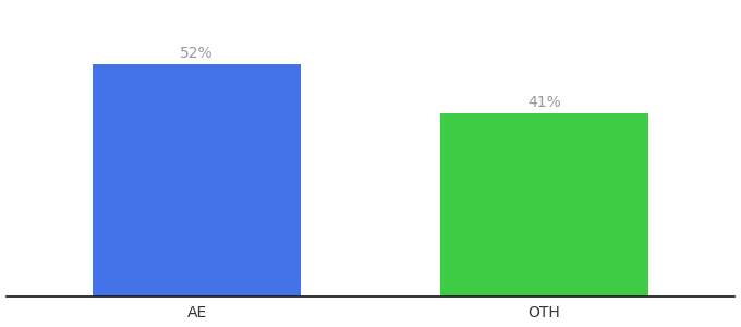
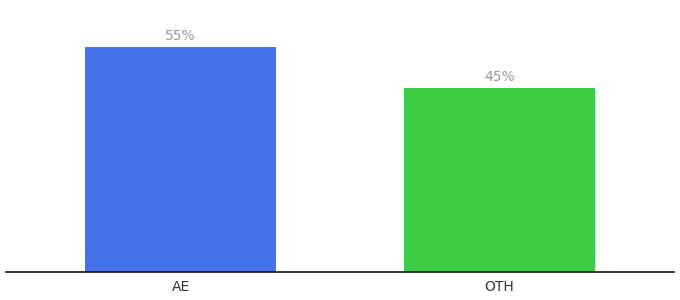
AE: 52% -> 55%
OTH: 41% -> 45%
